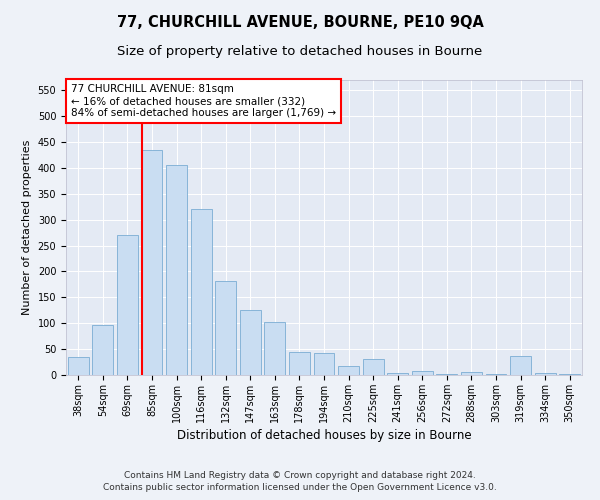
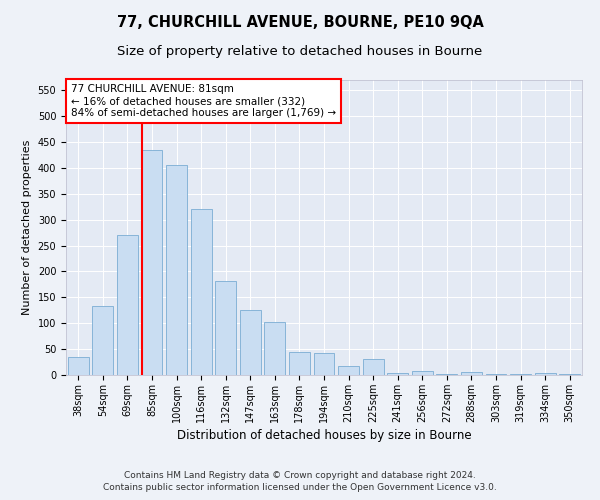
54sqm: 96 -> 133
319sqm: 36 -> 1
